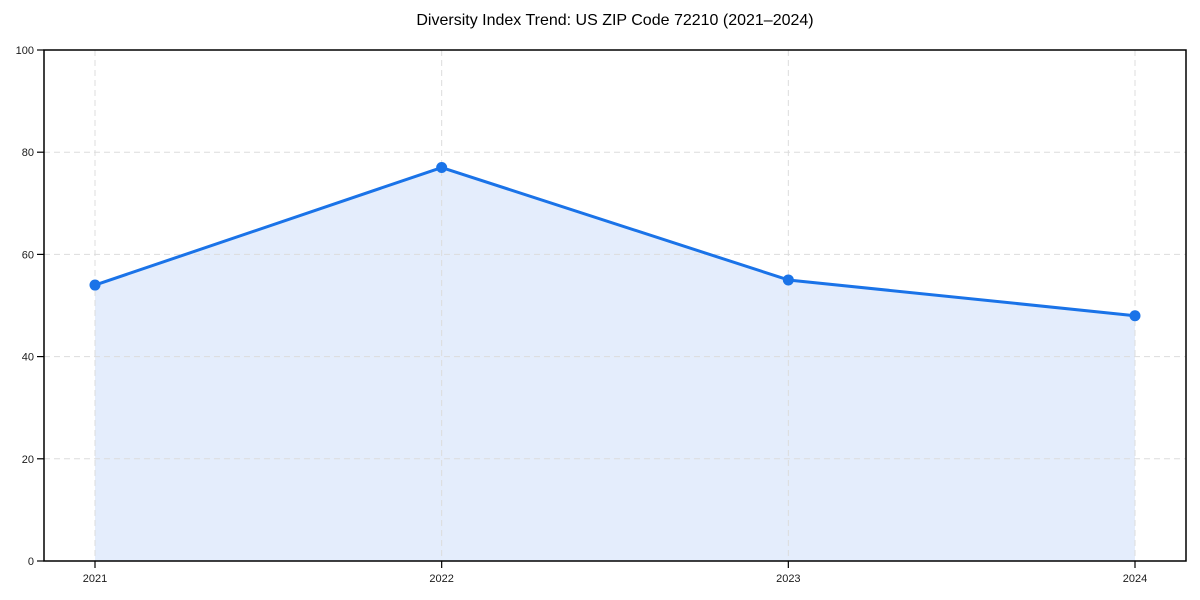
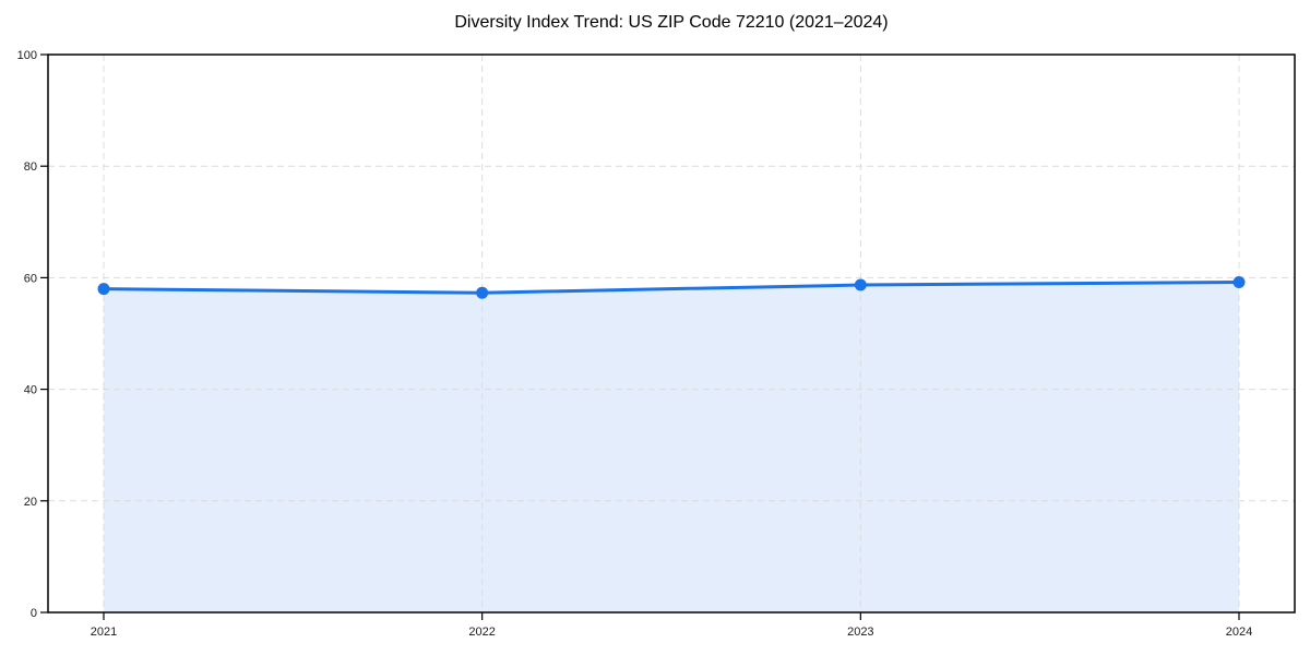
2021: 54 -> 58
2022: 77 -> 57
2023: 55 -> 59
2024: 48 -> 59
